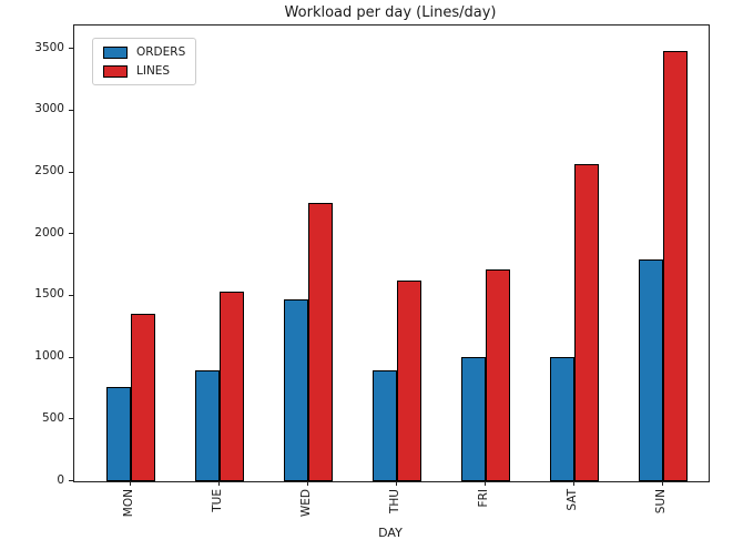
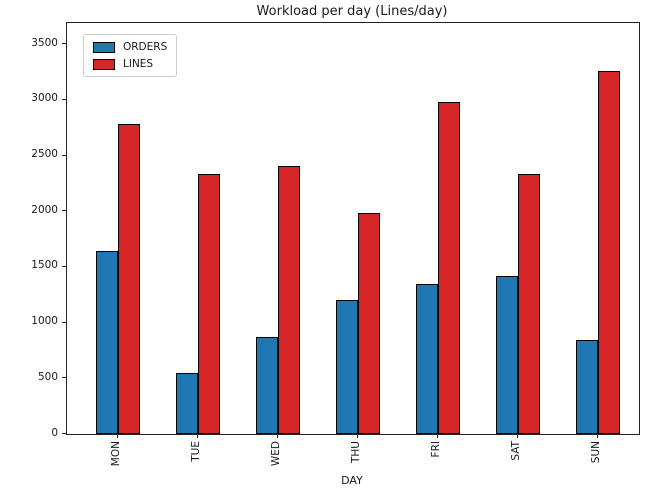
ORDERS/MON: 760 -> 1640
LINES/MON: 1360 -> 2780
ORDERS/TUE: 900 -> 550
LINES/TUE: 1540 -> 2330
ORDERS/WED: 1470 -> 870
LINES/WED: 2250 -> 2410
ORDERS/THU: 900 -> 1200
LINES/THU: 1620 -> 1980
ORDERS/FRI: 1010 -> 1350
LINES/FRI: 1720 -> 2980
ORDERS/SAT: 1010 -> 1420
LINES/SAT: 2570 -> 2330
ORDERS/SUN: 1800 -> 840
LINES/SUN: 3480 -> 3260
